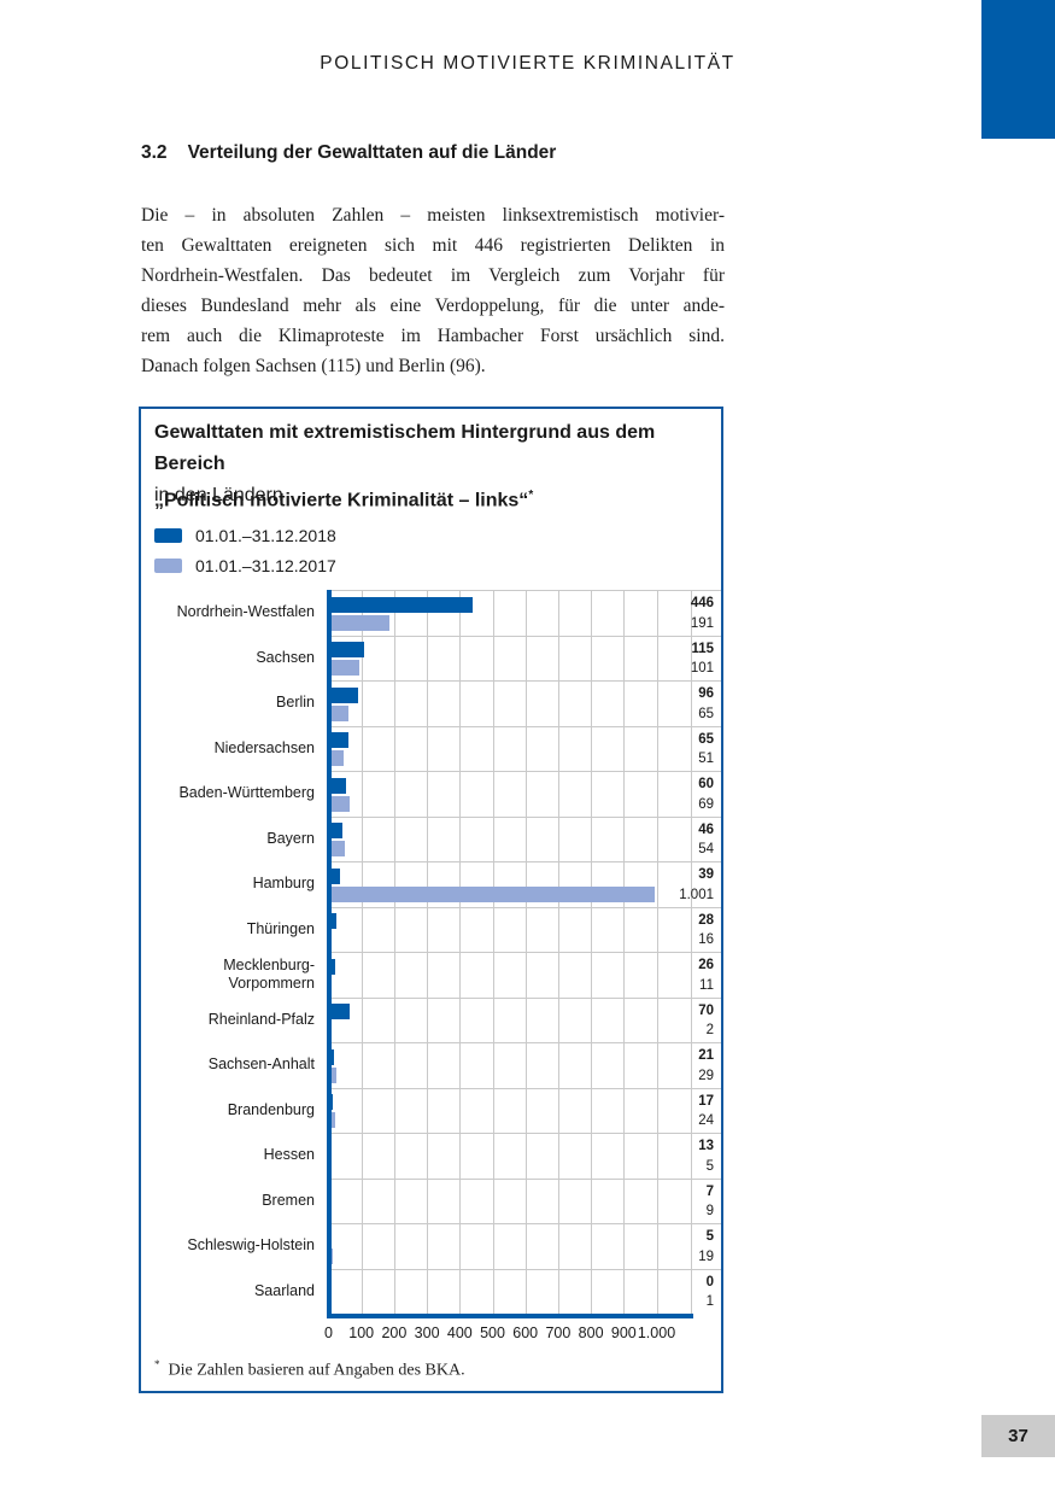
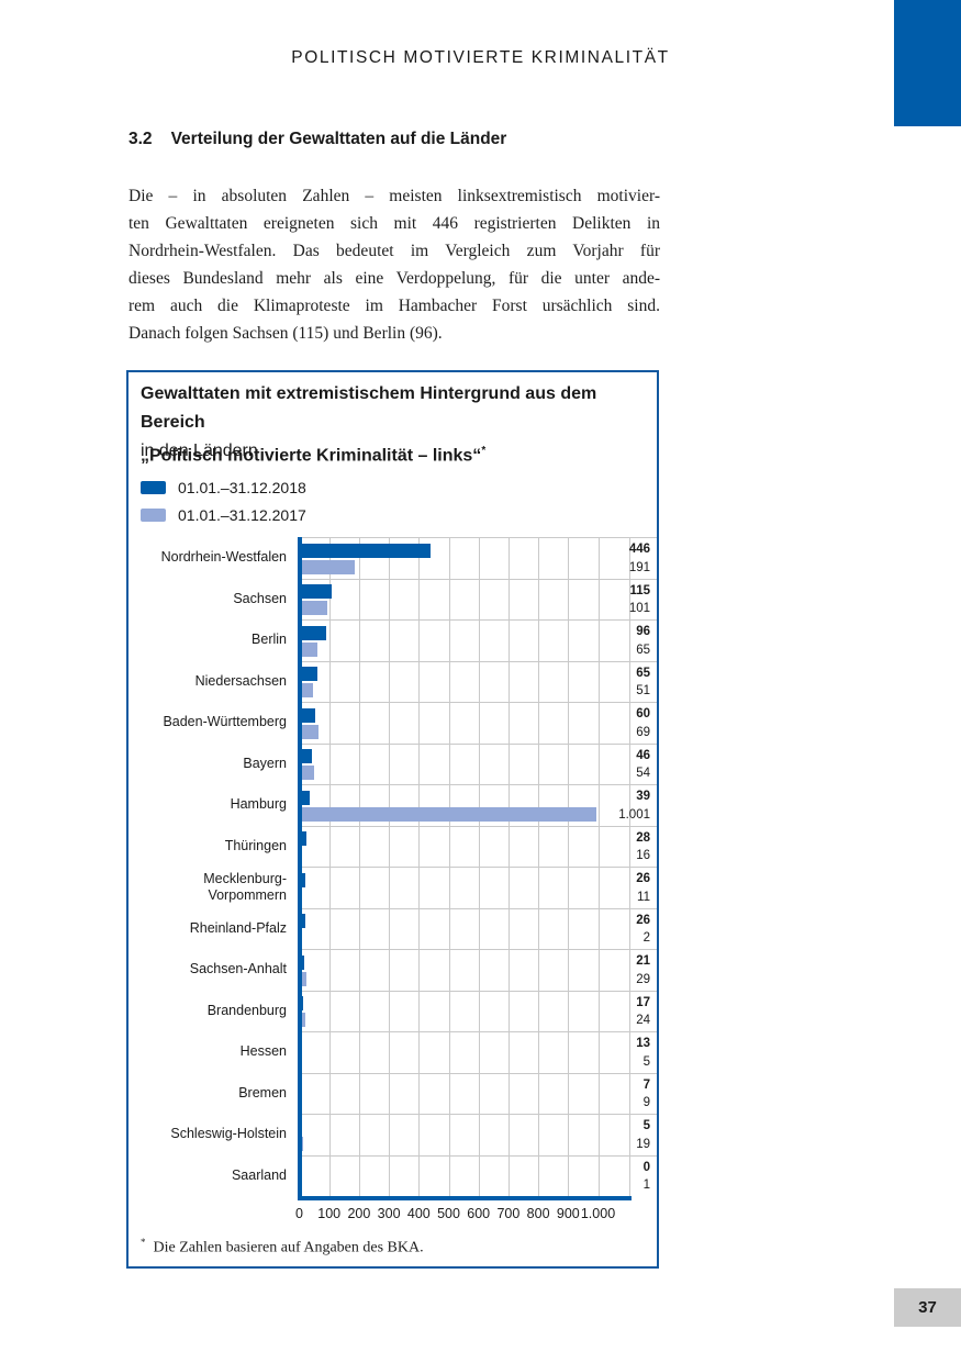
01.01.–31.12.2018/Rheinland-Pfalz: 70 -> 26
